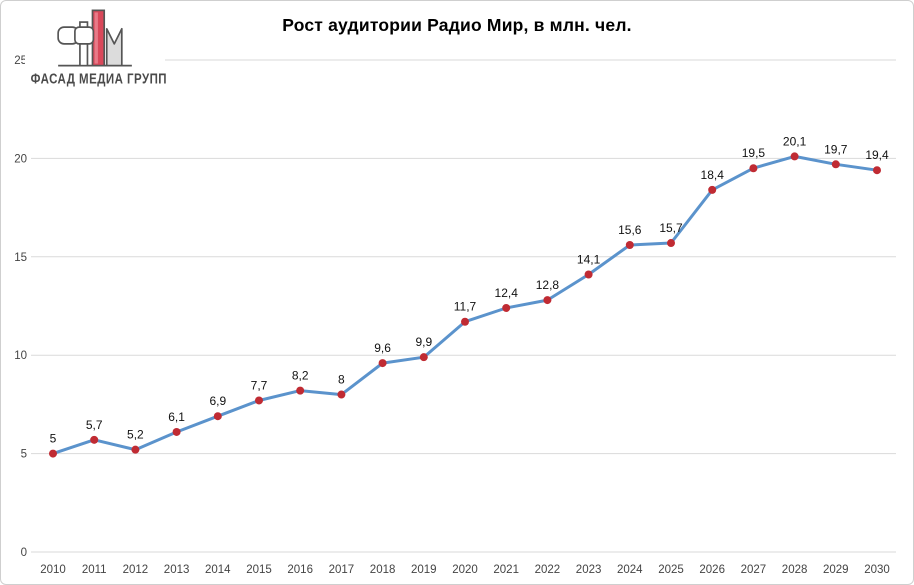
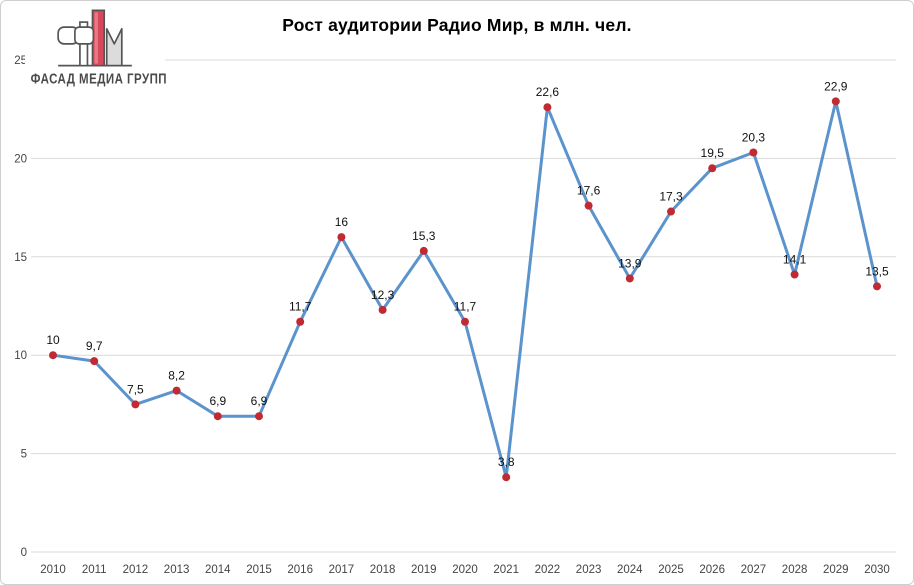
2010: 5 -> 10
2011: 5,7 -> 9,7
2012: 5,2 -> 7,5
2013: 6,1 -> 8,2
2015: 7,7 -> 6,9
2016: 8,2 -> 11,7
2017: 8 -> 16
2018: 9,6 -> 12,3
2019: 9,9 -> 15,3
2021: 12,4 -> 3,8
2022: 12,8 -> 22,6
2023: 14,1 -> 17,6
2024: 15,6 -> 13,9
2025: 15,7 -> 17,3
2026: 18,4 -> 19,5
2027: 19,5 -> 20,3
2028: 20,1 -> 14,1
2029: 19,7 -> 22,9
2030: 19,4 -> 13,5
